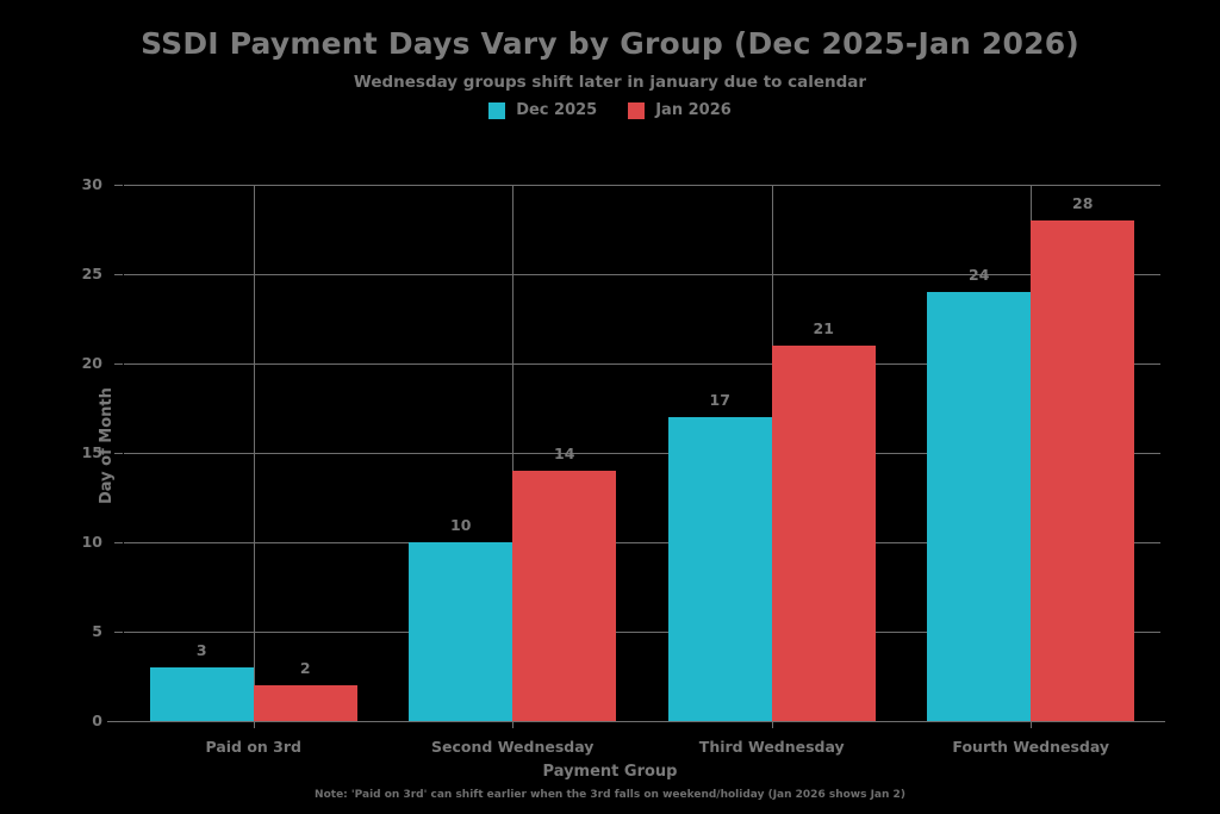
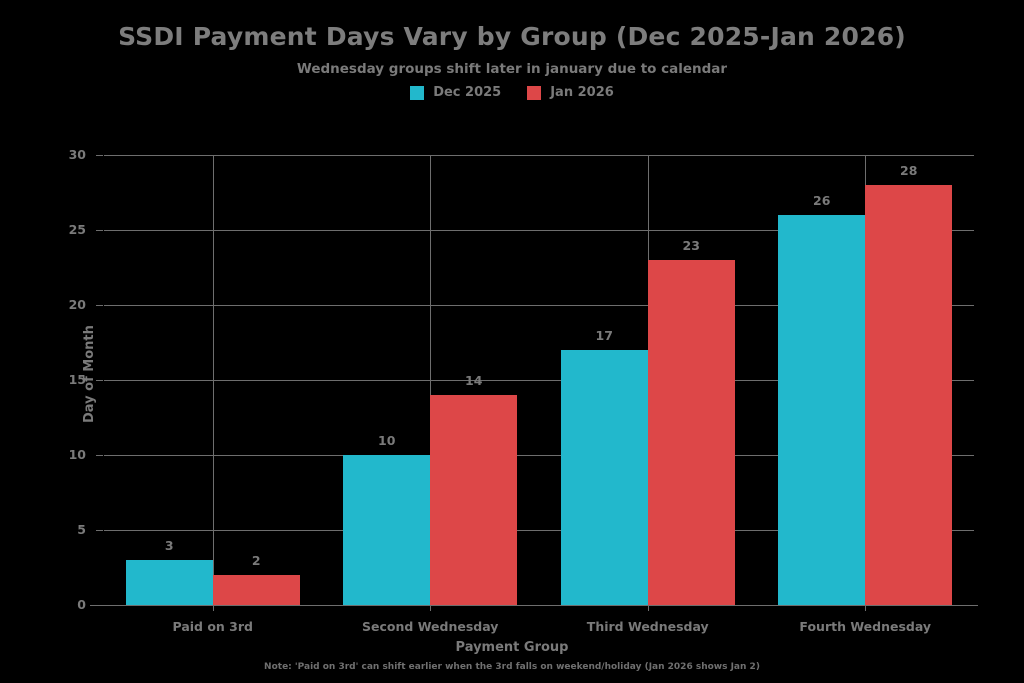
Jan 2026/Third Wednesday: 21 -> 23
Dec 2025/Fourth Wednesday: 24 -> 26
